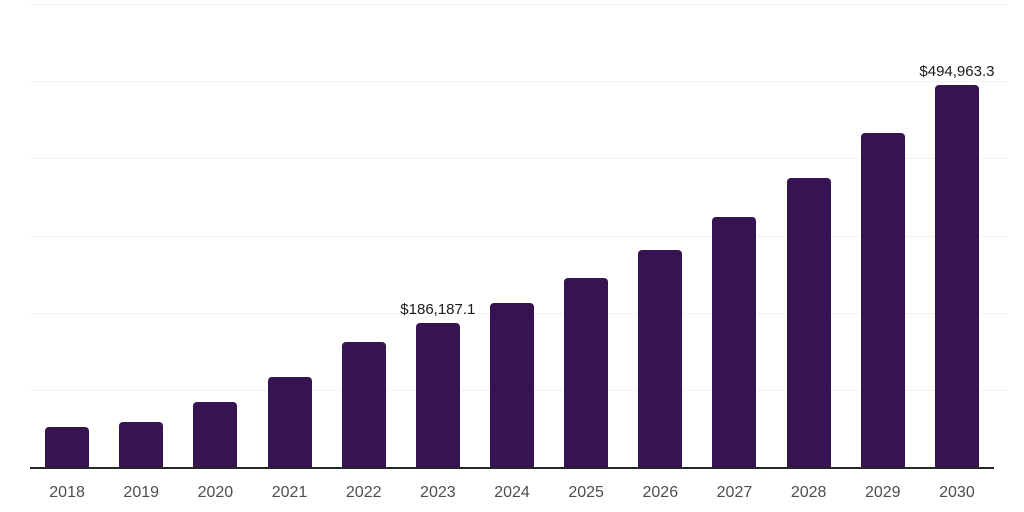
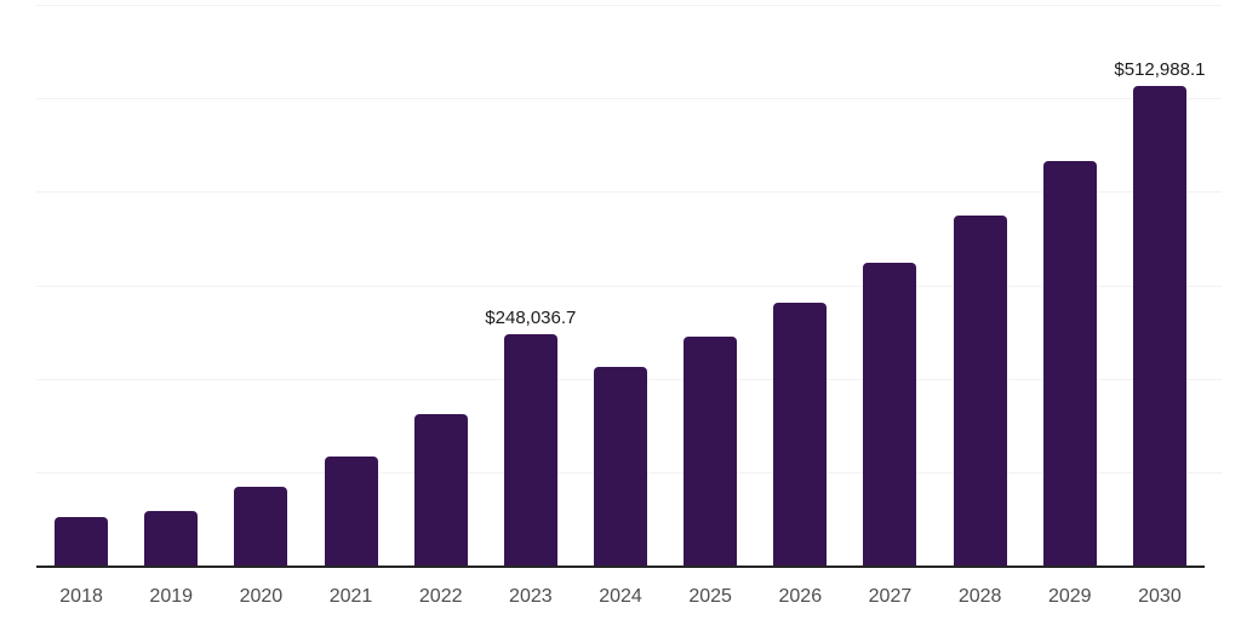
2023: $186,187.1 -> $248,036.7
2030: $494,963.3 -> $512,988.1
